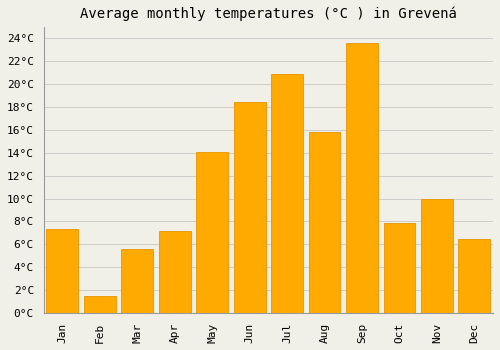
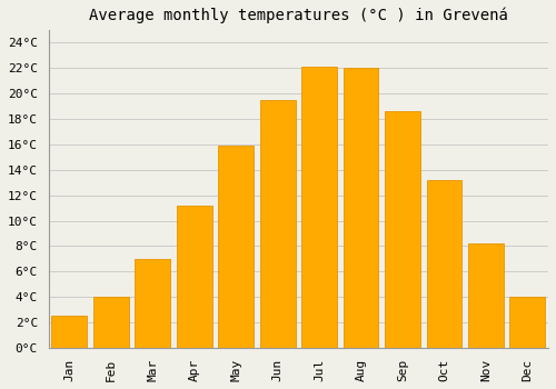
Jan: 7.3°C -> 2.5°C
Feb: 1.5°C -> 4.0°C
Mar: 5.6°C -> 7.0°C
Apr: 7.2°C -> 11.2°C
May: 14.1°C -> 15.9°C
Jun: 18.4°C -> 19.5°C
Jul: 20.9°C -> 22.1°C
Aug: 15.8°C -> 22.0°C
Sep: 23.6°C -> 18.6°C
Oct: 7.9°C -> 13.2°C
Nov: 10.0°C -> 8.2°C
Dec: 6.5°C -> 4.0°C
